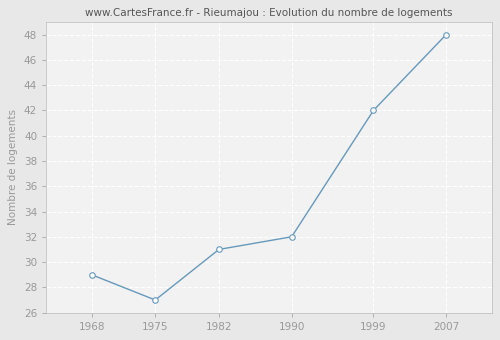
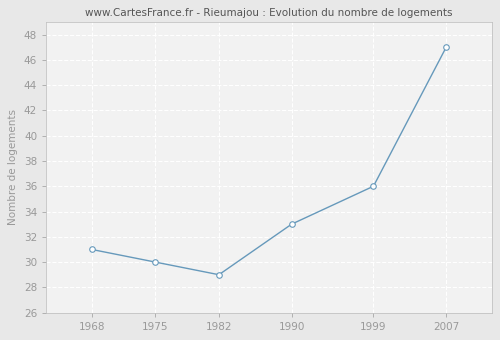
1968: 29 -> 31
1975: 27 -> 30
1982: 31 -> 29
1990: 32 -> 33
1999: 42 -> 36
2007: 48 -> 47
